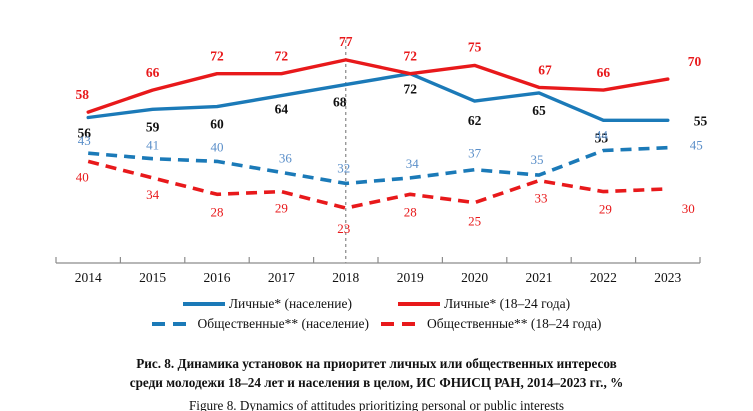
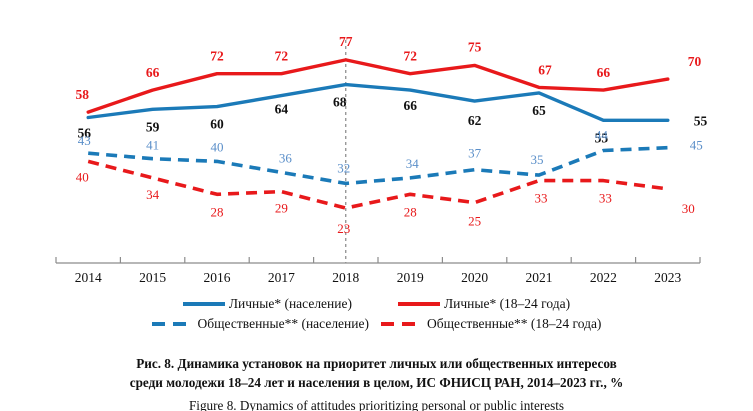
Личные* (население)/2019: 72 -> 66
Общественные** (18–24 года)/2022: 29 -> 33
